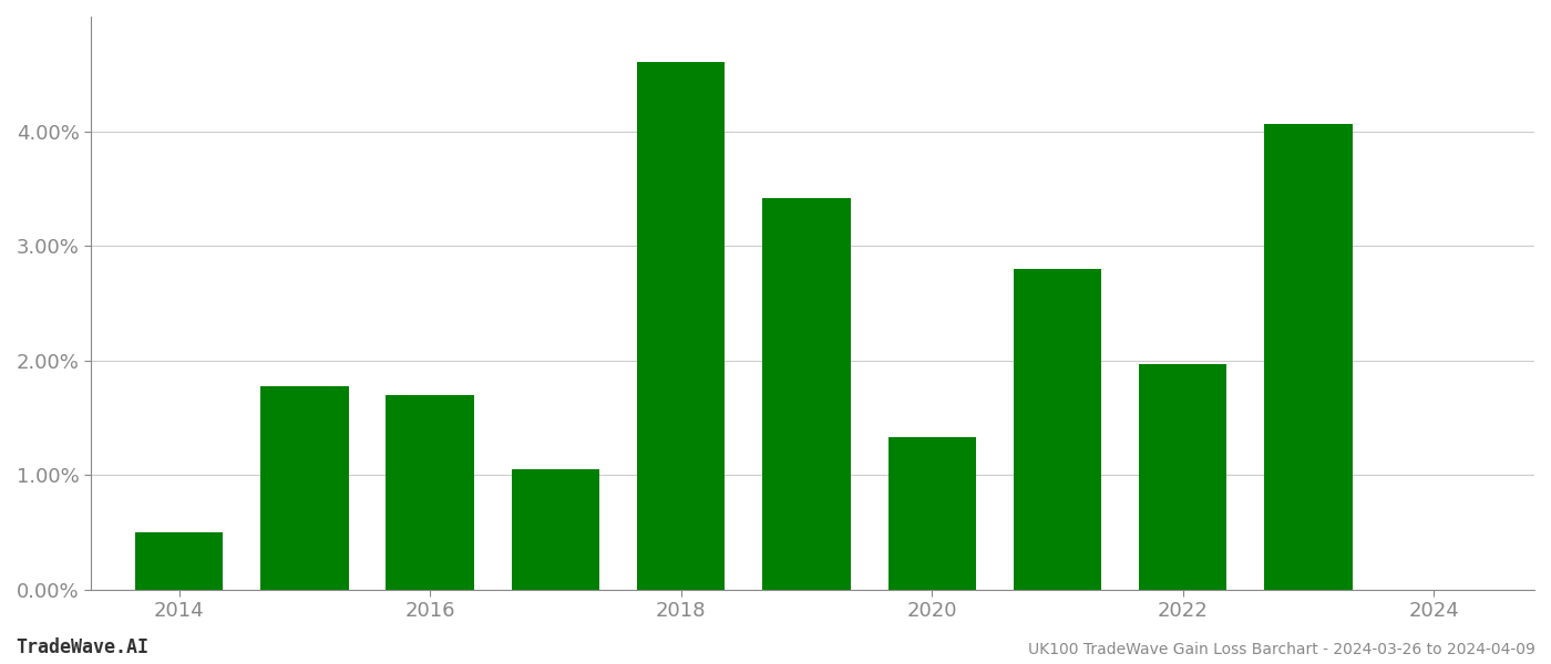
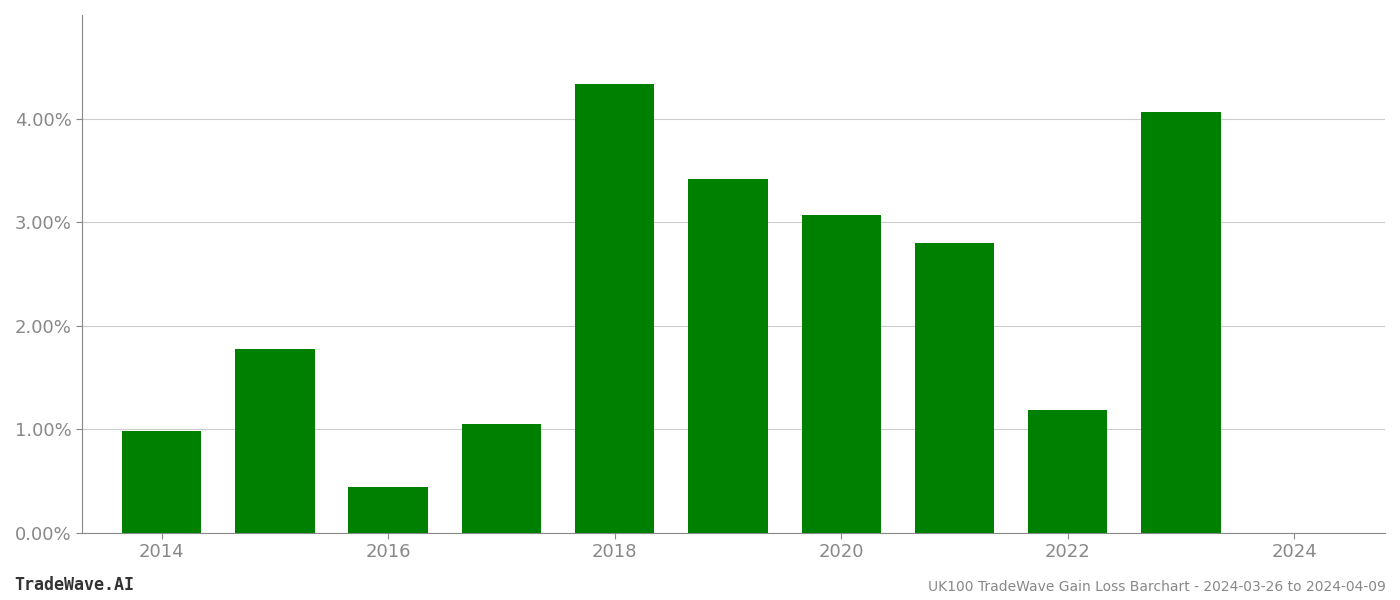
2014: 0.50% -> 0.98%
2016: 1.70% -> 0.44%
2018: 4.60% -> 4.33%
2020: 1.33% -> 3.07%
2022: 1.97% -> 1.18%
